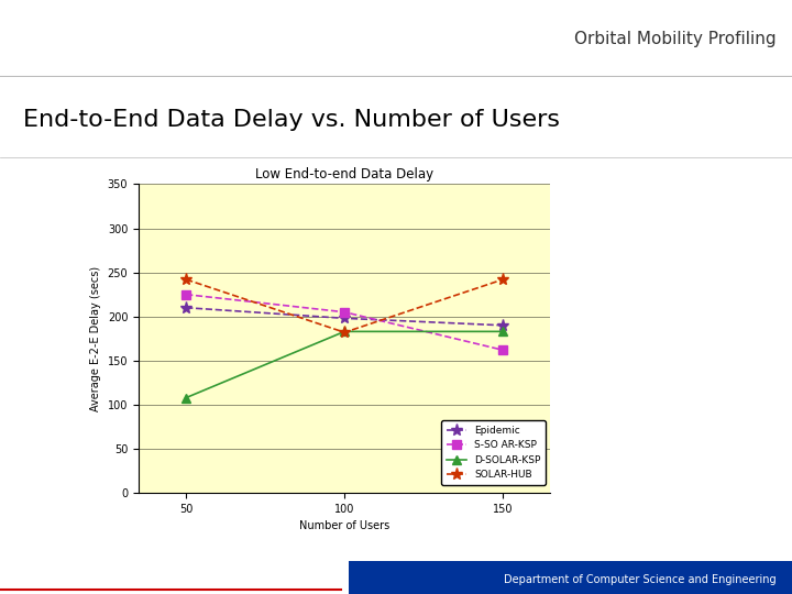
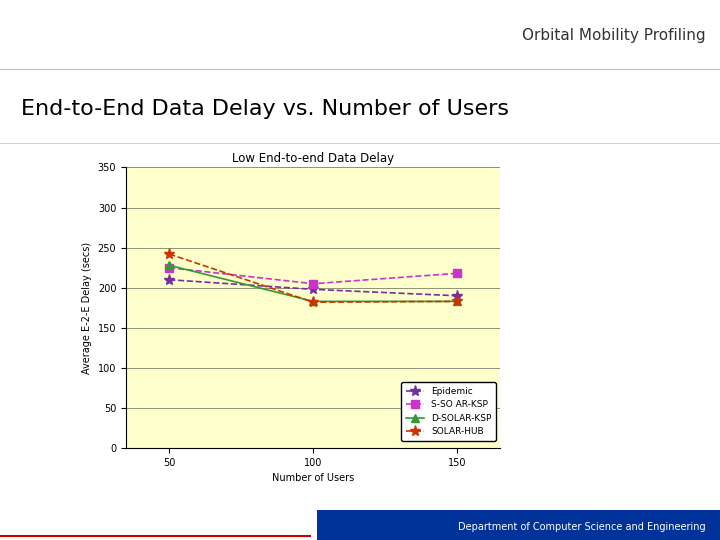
D-SOLAR-KSP/50: 108 -> 228
S-SO AR-KSP/150: 162 -> 218
SOLAR-HUB/150: 242 -> 183
